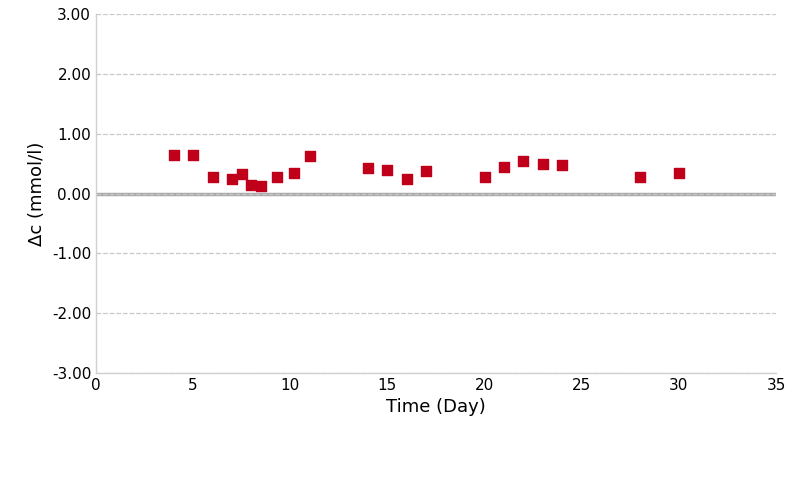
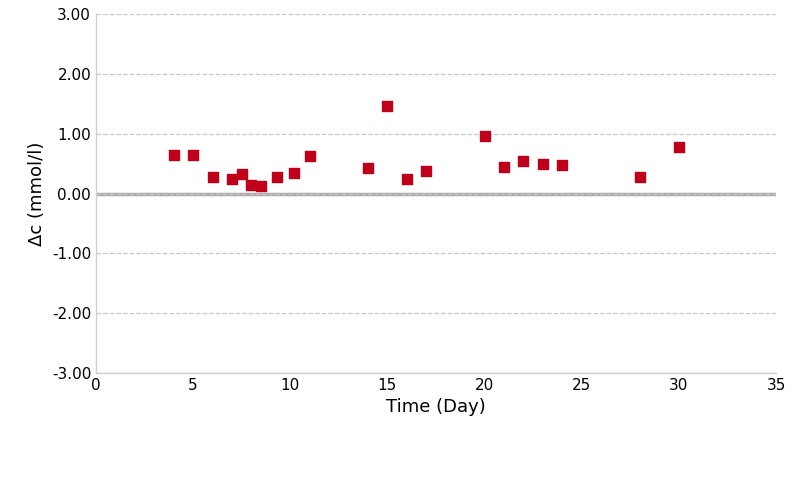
15: 0.40 -> 1.46
20: 0.27 -> 0.96
30: 0.35 -> 0.78
